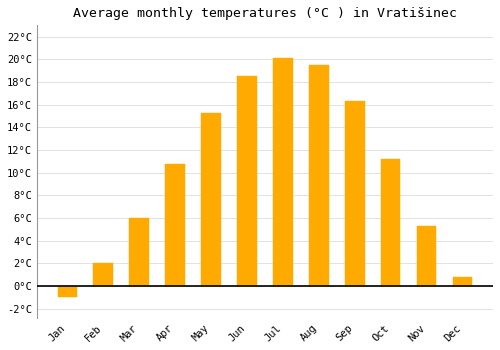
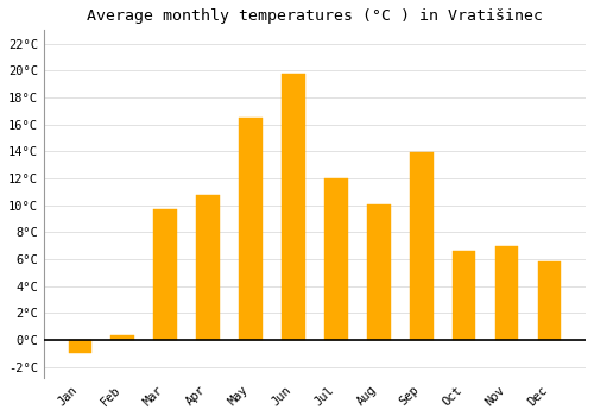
Feb: 2.0°C -> 0.4°C
Mar: 6.0°C -> 9.7°C
May: 15.3°C -> 16.5°C
Jun: 18.5°C -> 19.8°C
Jul: 20.1°C -> 12.0°C
Aug: 19.5°C -> 10.1°C
Sep: 16.3°C -> 13.9°C
Oct: 11.2°C -> 6.6°C
Nov: 5.3°C -> 7.0°C
Dec: 0.8°C -> 5.8°C
